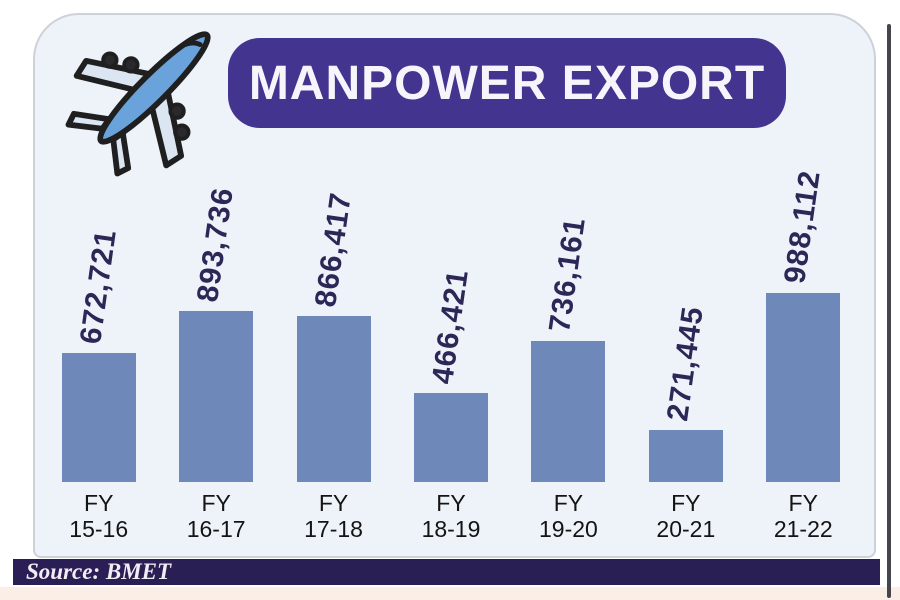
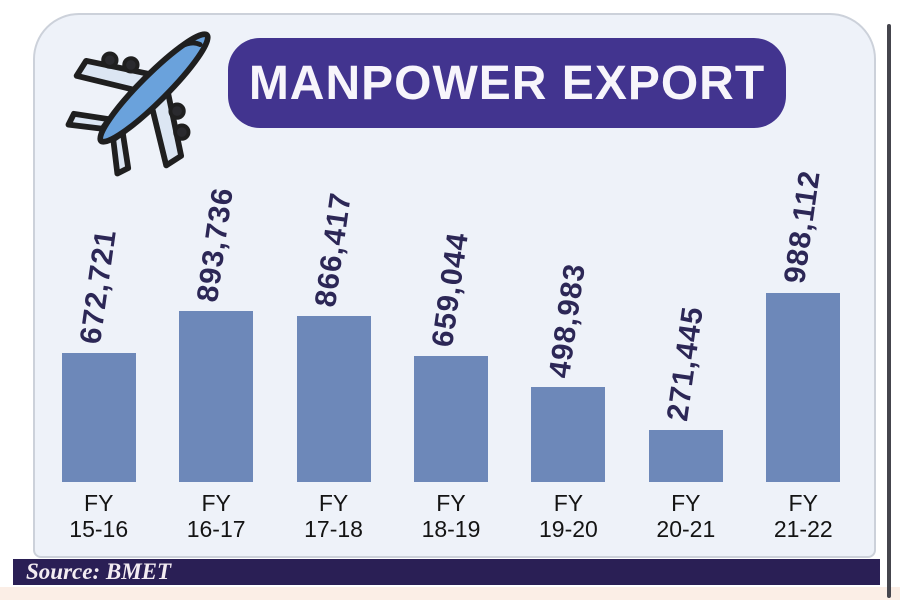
FY 18-19: 466,421 -> 659,044
FY 19-20: 736,161 -> 498,983
